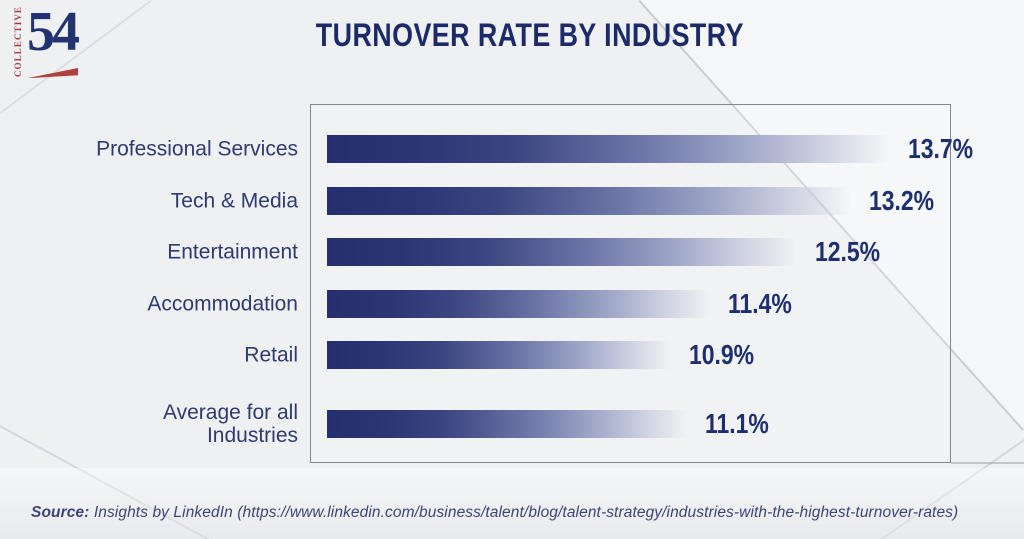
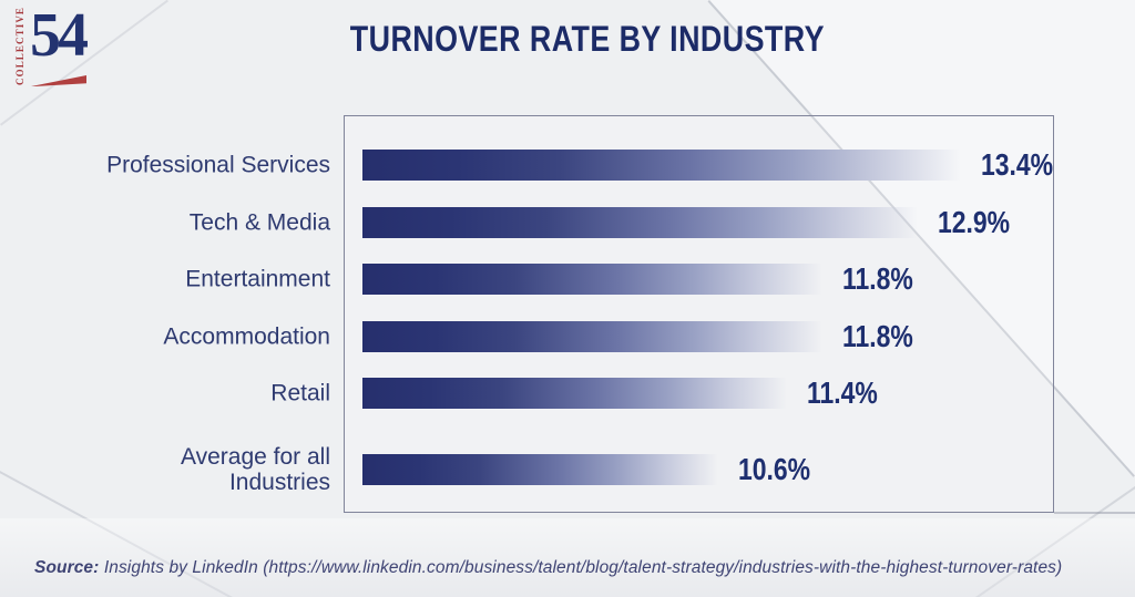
Professional Services: 13.7% -> 13.4%
Tech & Media: 13.2% -> 12.9%
Entertainment: 12.5% -> 11.8%
Accommodation: 11.4% -> 11.8%
Retail: 10.9% -> 11.4%
Average for all Industries: 11.1% -> 10.6%
